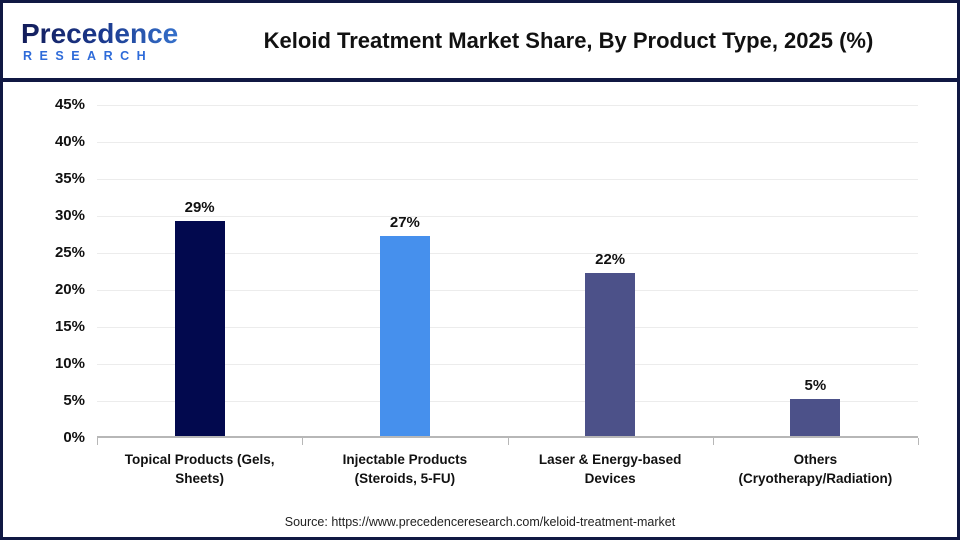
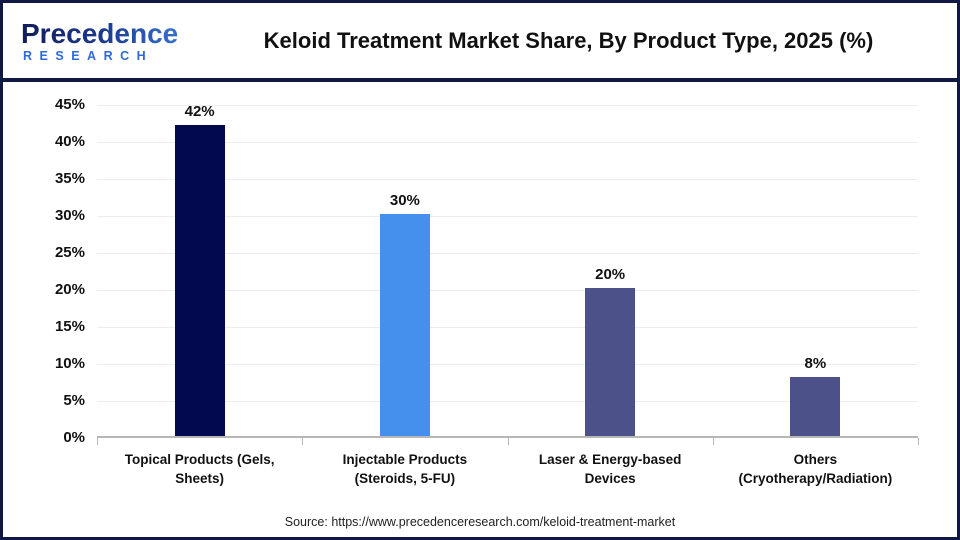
Topical Products (Gels, Sheets): 29% -> 42%
Injectable Products (Steroids, 5-FU): 27% -> 30%
Laser & Energy-based Devices: 22% -> 20%
Others (Cryotherapy/Radiation): 5% -> 8%
